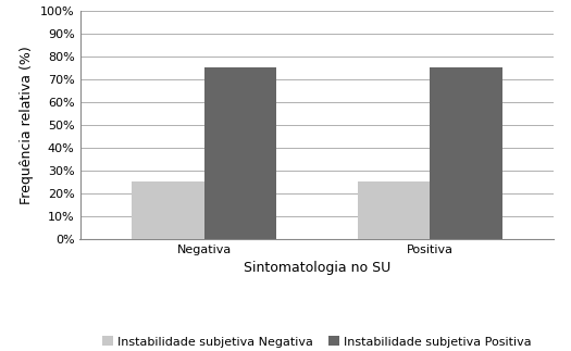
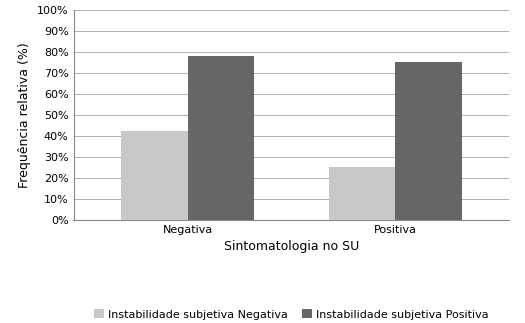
Instabilidade subjetiva Negativa/Negativa: 25% -> 42%
Instabilidade subjetiva Positiva/Negativa: 75% -> 78%
